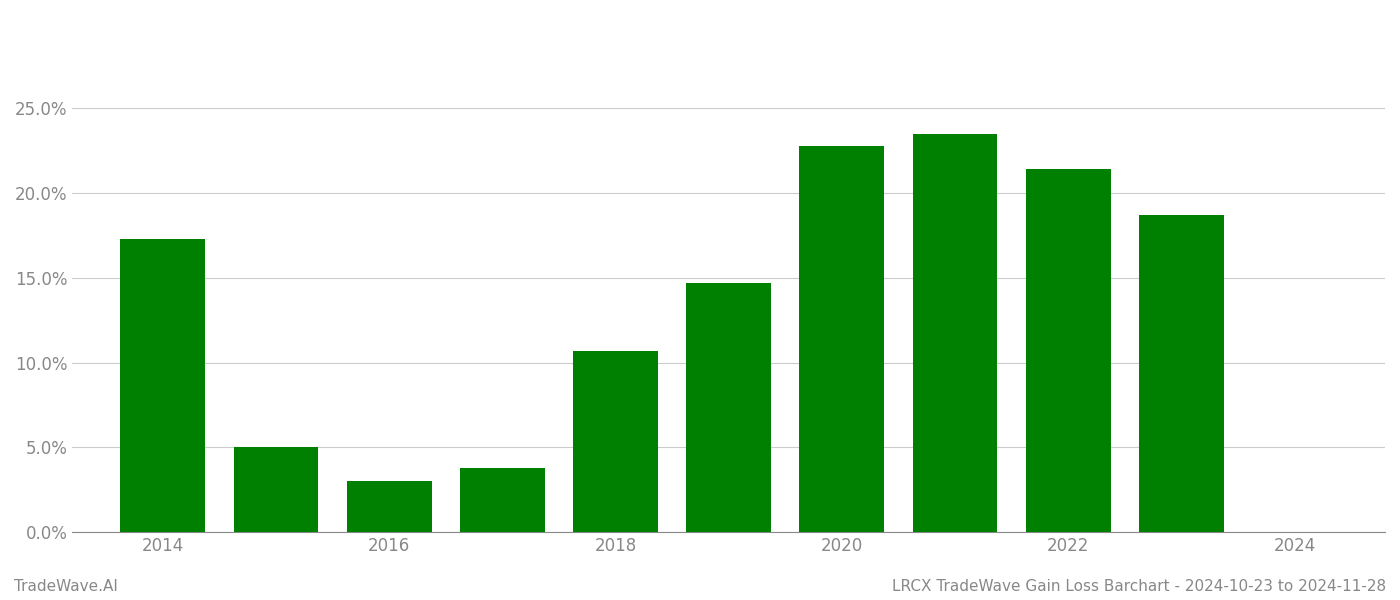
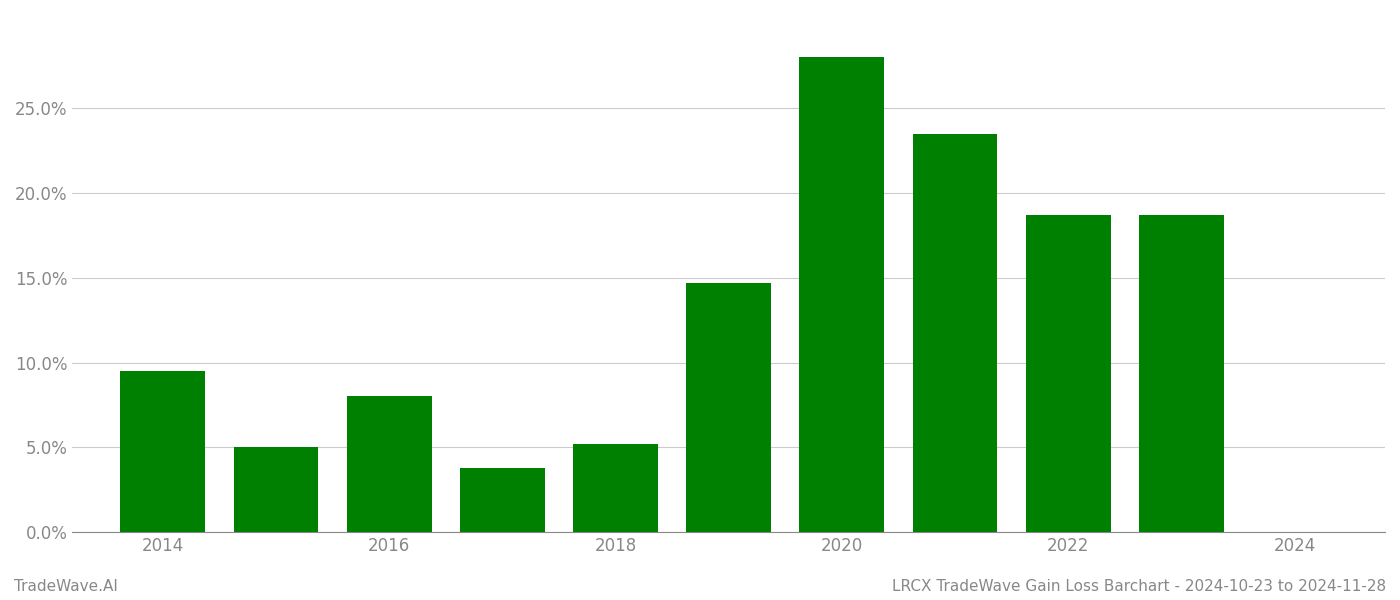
2014: 17.3% -> 9.5%
2016: 3.0% -> 8.0%
2018: 10.7% -> 5.2%
2020: 22.8% -> 28.0%
2022: 21.4% -> 18.7%
